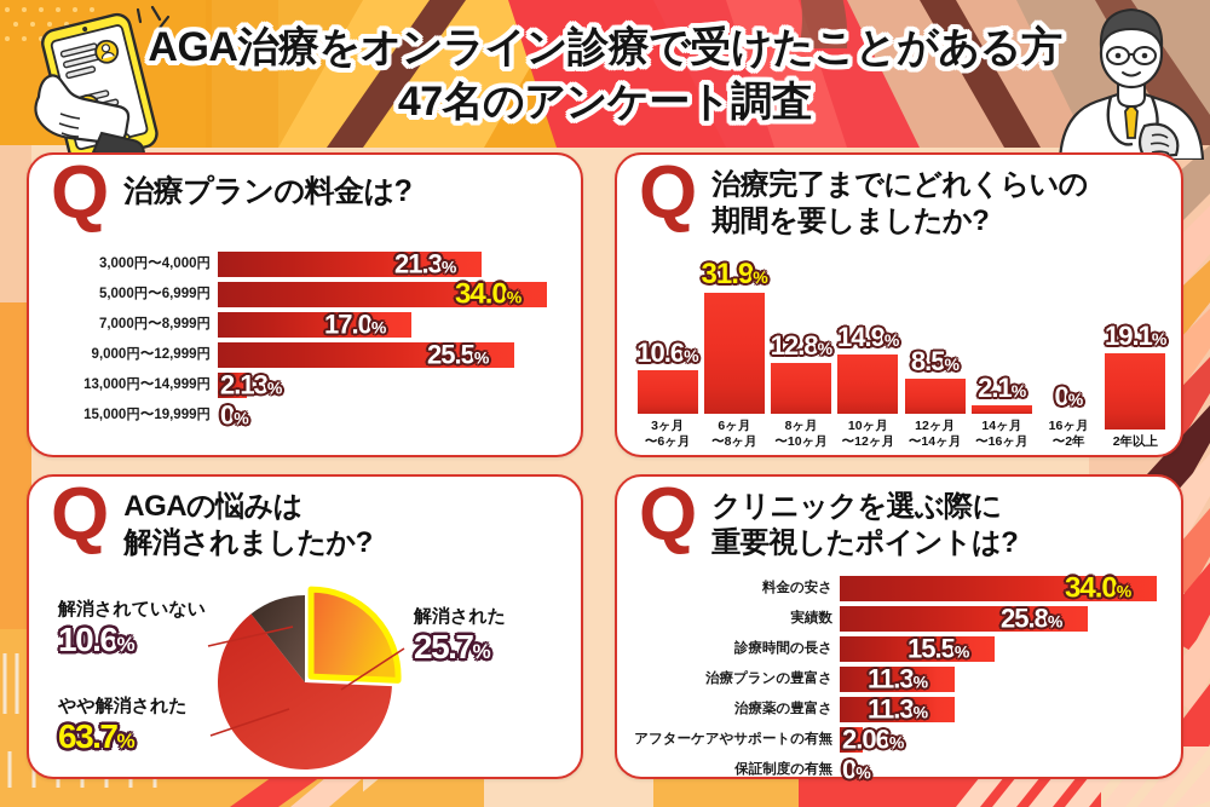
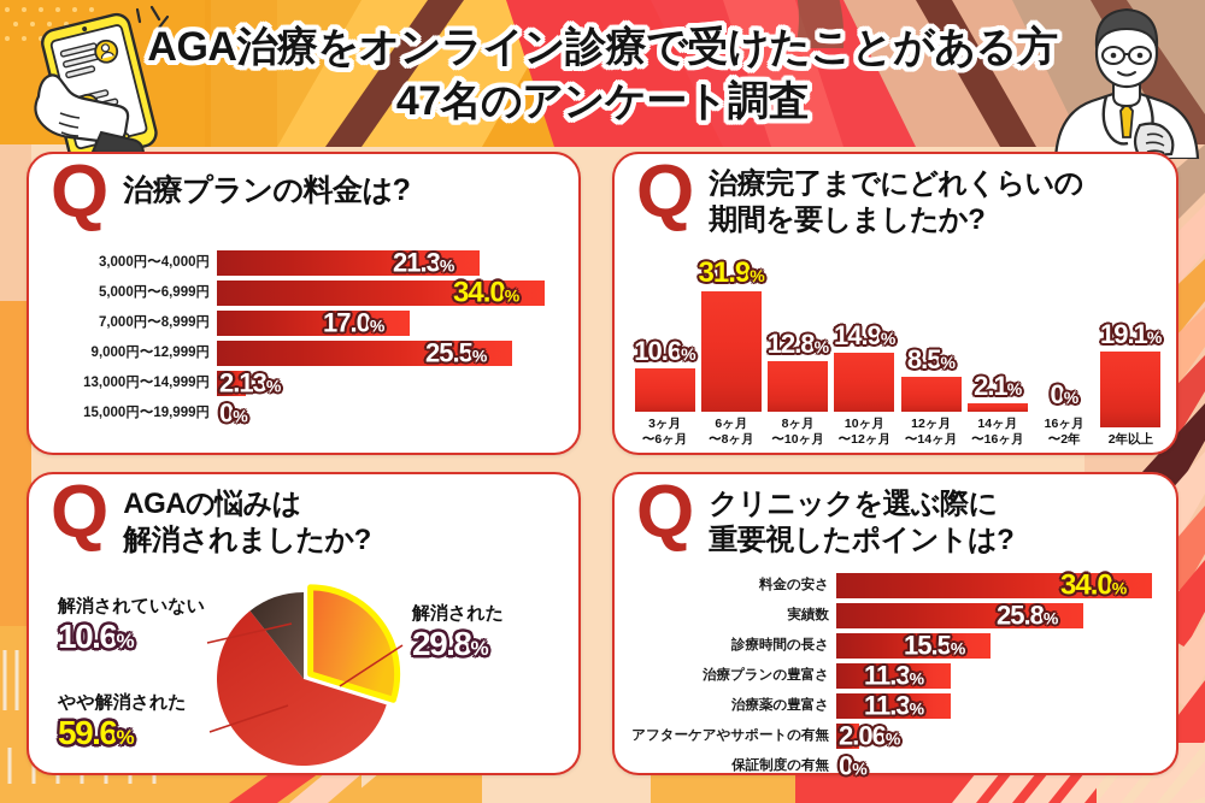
AGAの悩みは解消されましたか?/解消された: 25.7 -> 29.8
AGAの悩みは解消されましたか?/やや解消された: 63.7 -> 59.6
